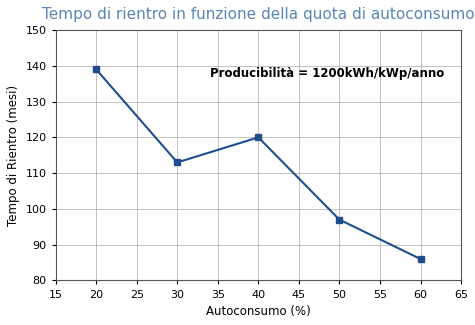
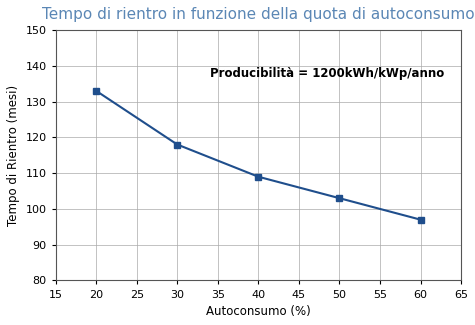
20: 139 -> 133
30: 113 -> 118
40: 120 -> 109
50: 97 -> 103
60: 86 -> 97
